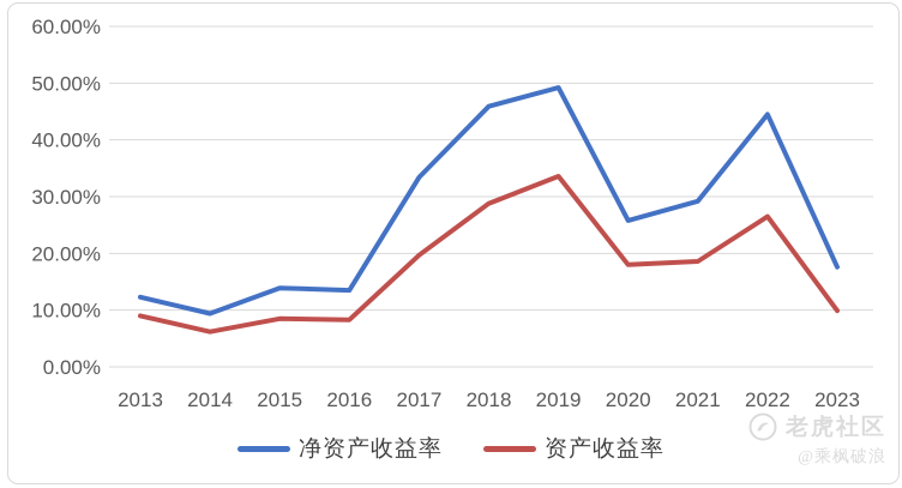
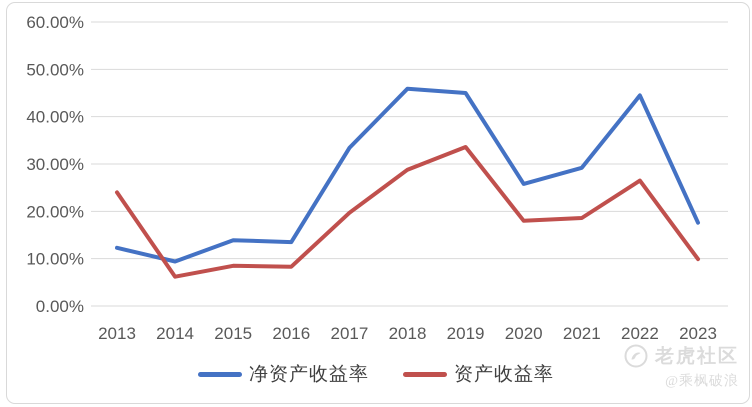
资产收益率/2013: 9% -> 24%
净资产收益率/2019: 49% -> 45%
